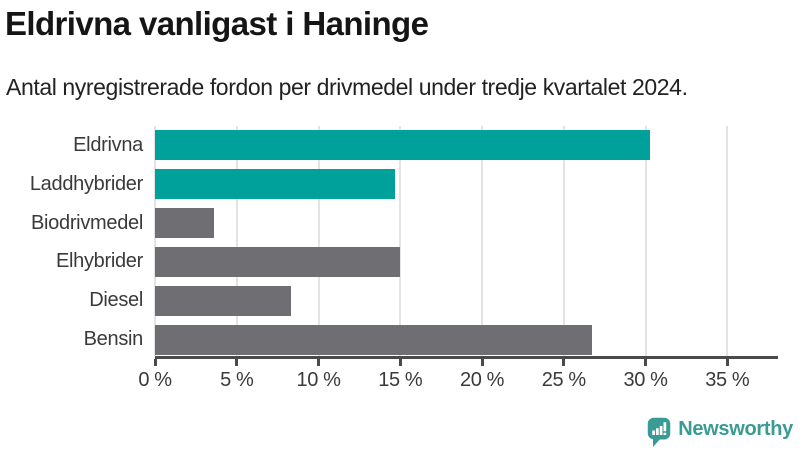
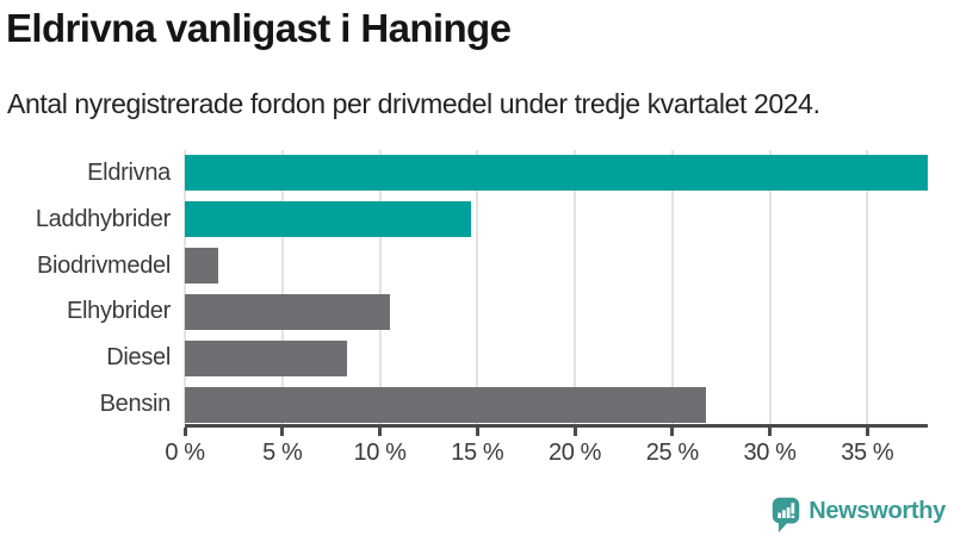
Eldrivna: 30.3% -> 38.1%
Biodrivmedel: 3.6% -> 1.7%
Elhybrider: 15.0% -> 10.5%
